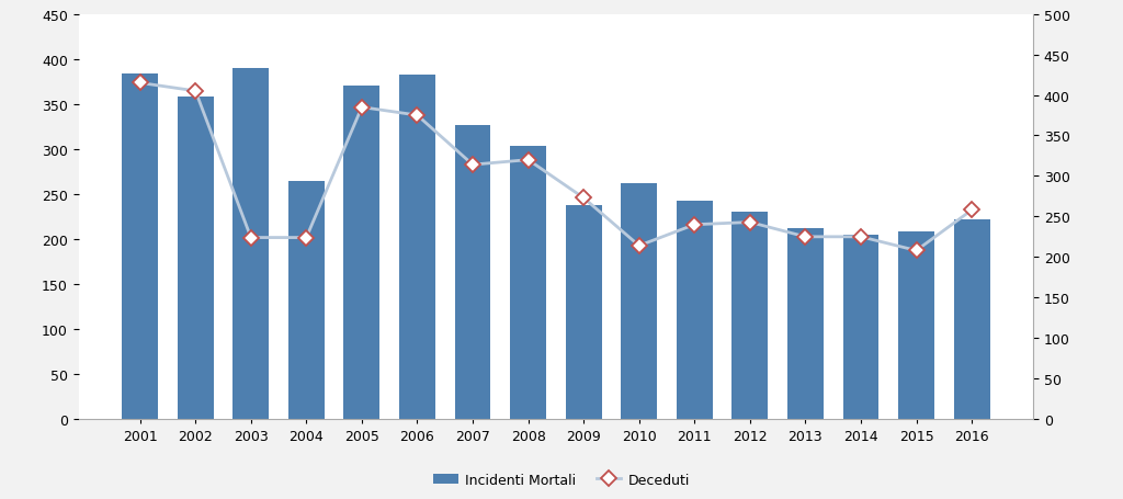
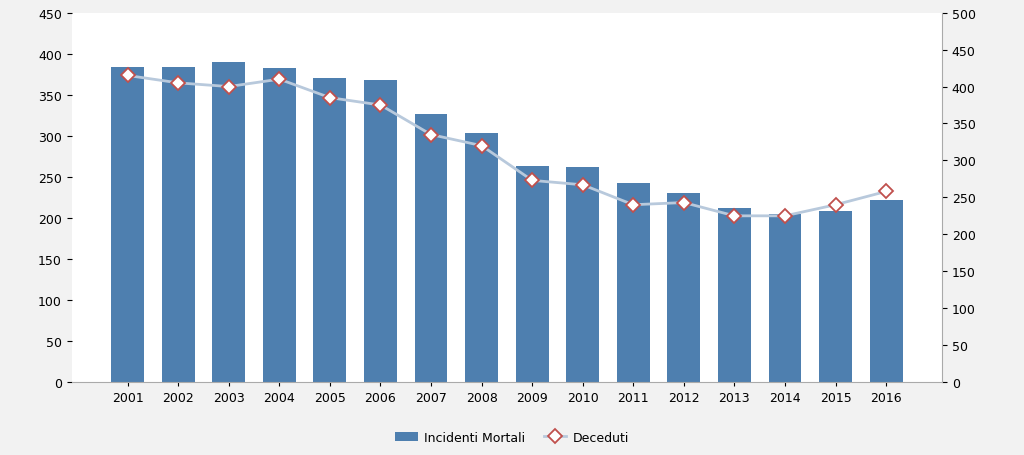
Incidenti Mortali/2002: 358 -> 384
Deceduti/2003: 224 -> 400
Incidenti Mortali/2004: 264 -> 382
Deceduti/2004: 224 -> 410
Incidenti Mortali/2006: 382 -> 368
Deceduti/2007: 314 -> 335
Incidenti Mortali/2009: 238 -> 263
Deceduti/2010: 214 -> 267
Deceduti/2015: 208 -> 240
